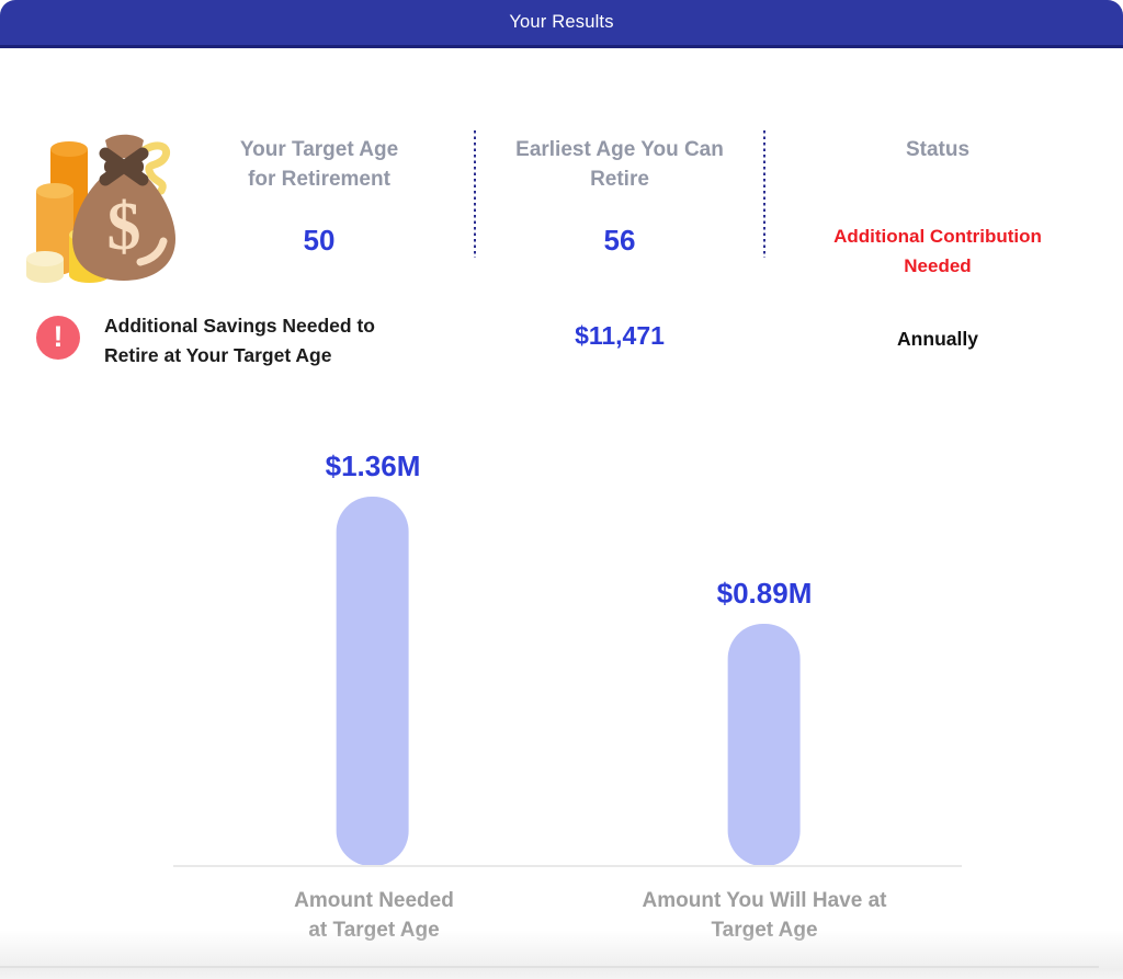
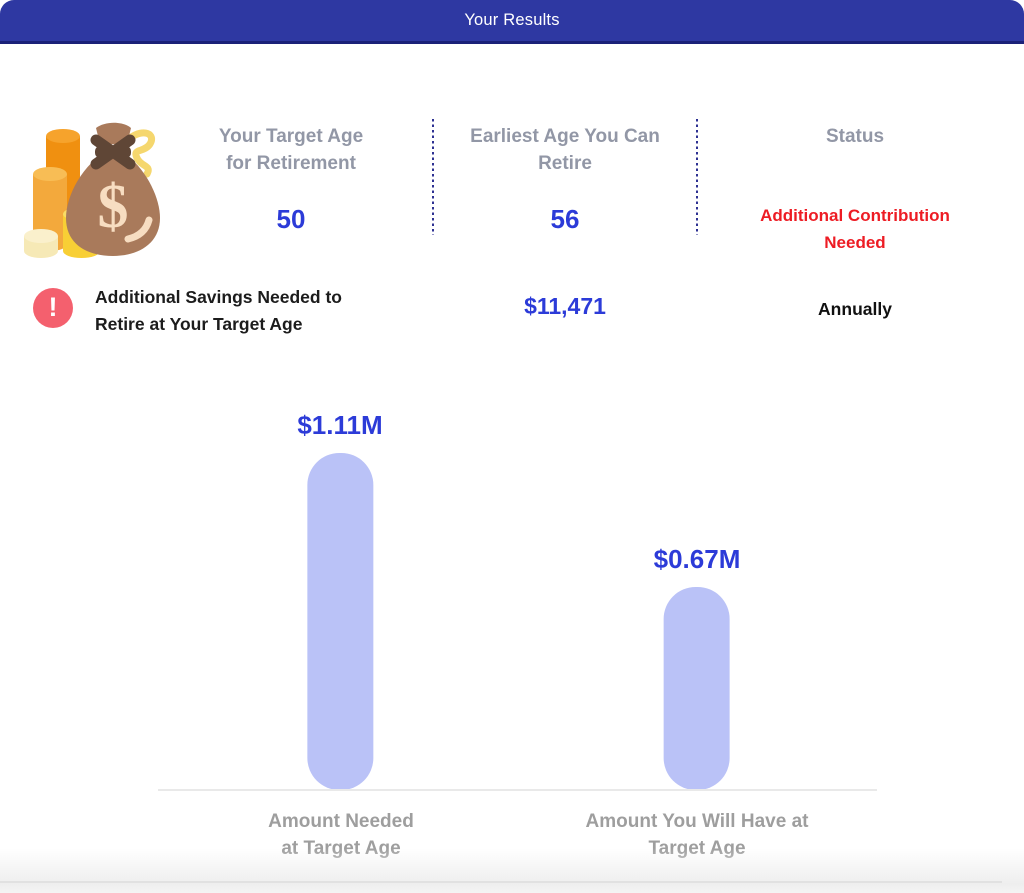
Amount Needed at Target Age: $1.36M -> $1.11M
Amount You Will Have at Target Age: $0.89M -> $0.67M
